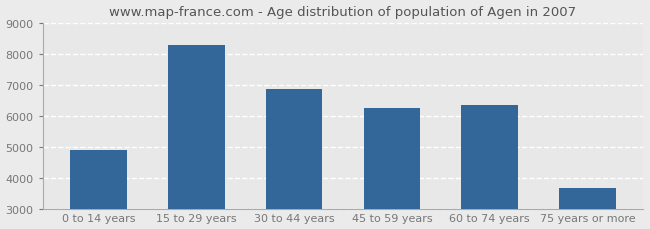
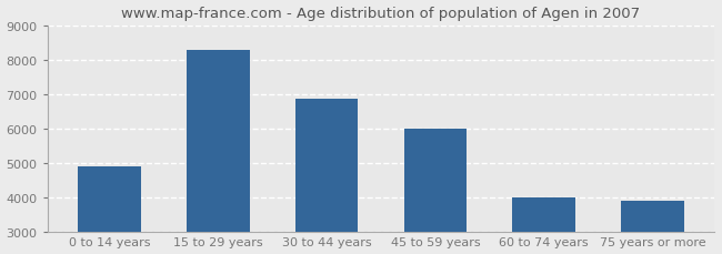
45 to 59 years: 6250 -> 6000
60 to 74 years: 6350 -> 4000
75 years or more: 3650 -> 3880
